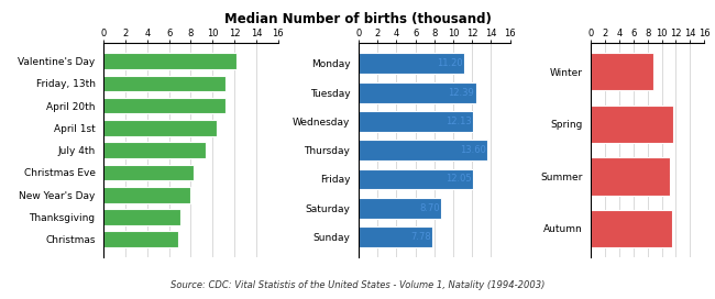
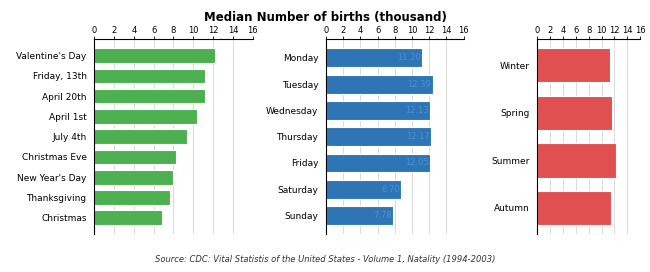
Thanksgiving: 7.0 -> 7.7
Thursday: 13.6 -> 12.2
Winter: 8.8 -> 11.4
Summer: 11.2 -> 12.2
